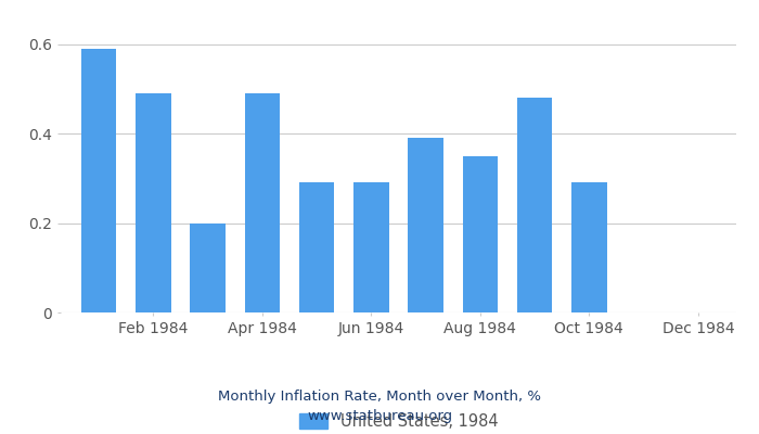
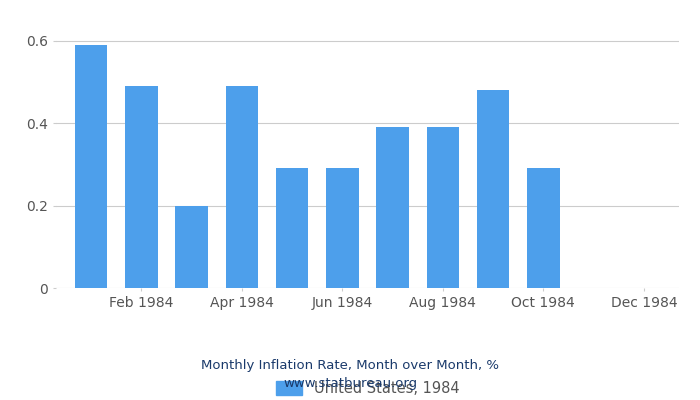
Aug 1984: 0.35 -> 0.39
